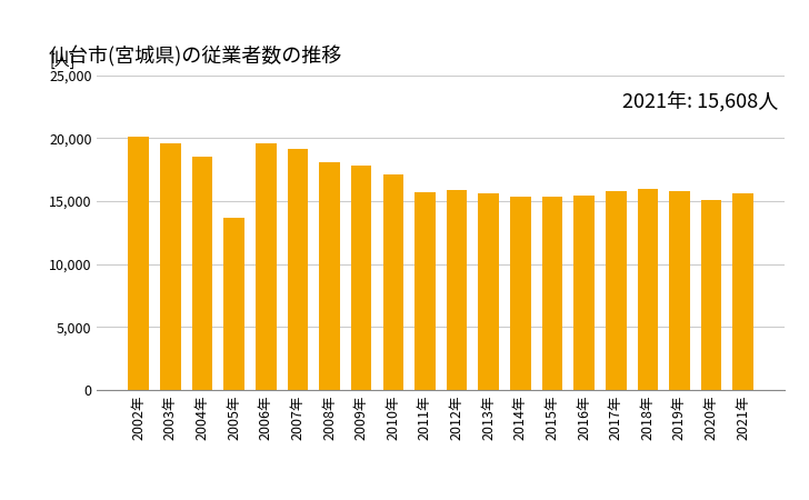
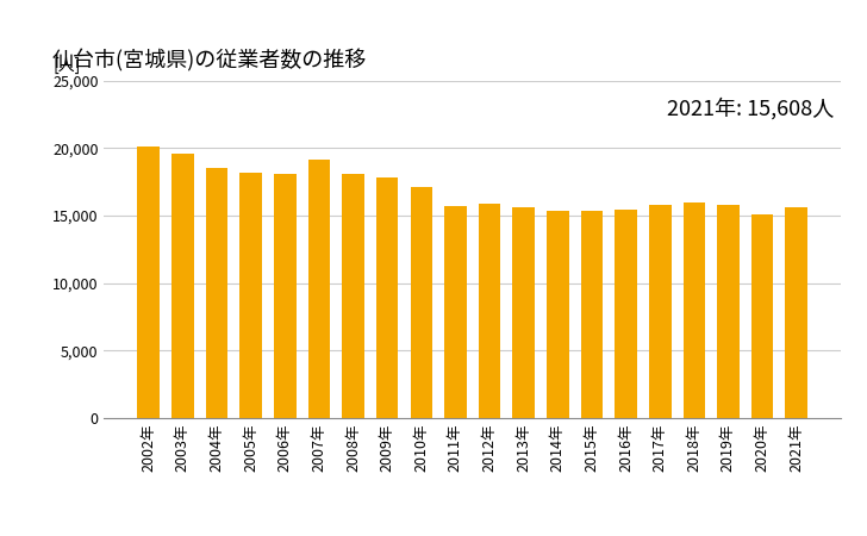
2005年: 13,700 -> 18,200
2006年: 19,600 -> 18,100
